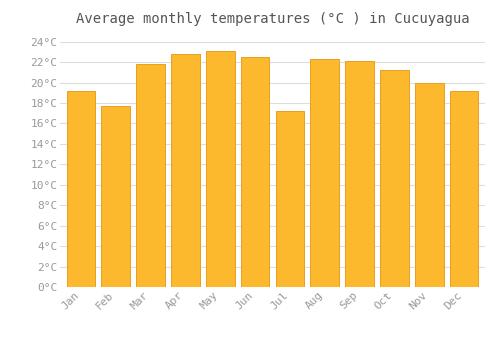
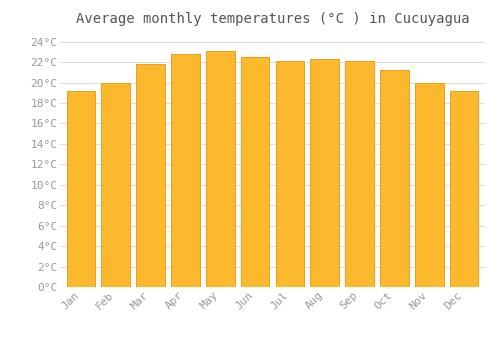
Feb: 17.7°C -> 20.0°C
Jul: 17.2°C -> 22.1°C
